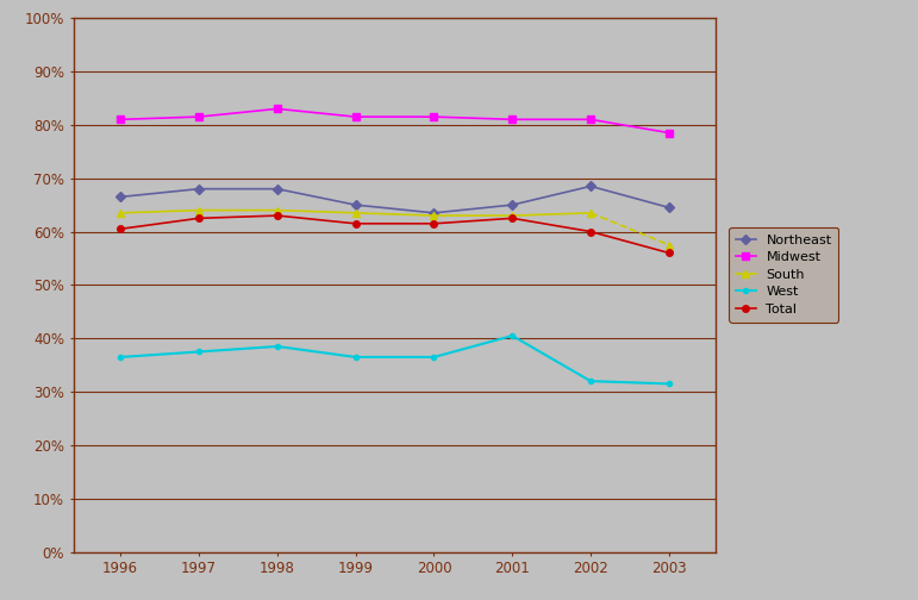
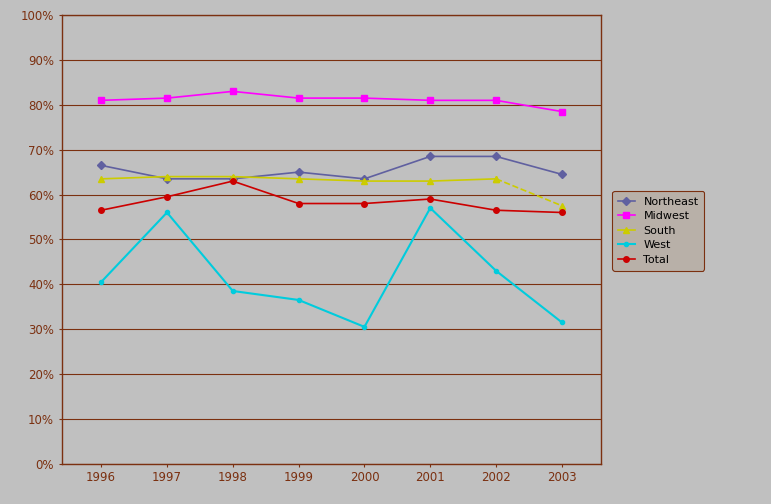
West/1996: 36.5% -> 40.5%
Total/1996: 60.5% -> 56.5%
Northeast/1997: 68.0% -> 63.5%
West/1997: 37.5% -> 56.0%
Total/1997: 62.5% -> 59.5%
Northeast/1998: 68.0% -> 63.5%
Total/1999: 61.5% -> 58.0%
West/2000: 36.5% -> 30.5%
Total/2000: 61.5% -> 58.0%
Northeast/2001: 65.0% -> 68.5%
West/2001: 40.5% -> 57.0%
Total/2001: 62.5% -> 59.0%
West/2002: 32.0% -> 43.0%
Total/2002: 60.0% -> 56.5%
